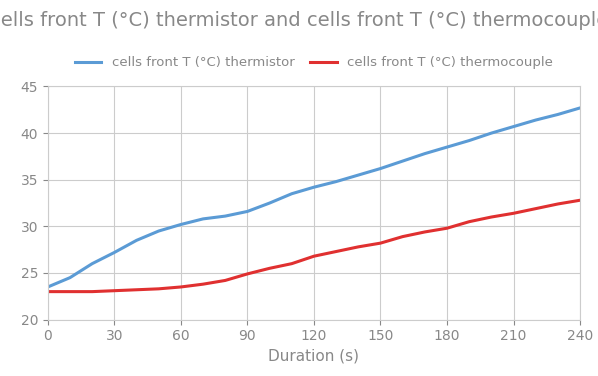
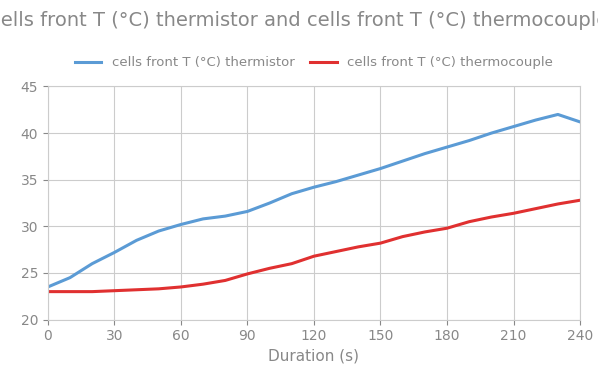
cells front T (°C) thermistor/240: 42.7 -> 41.2
